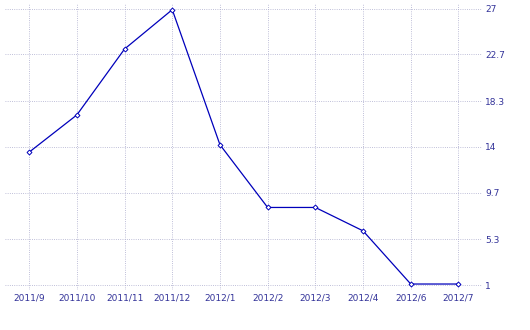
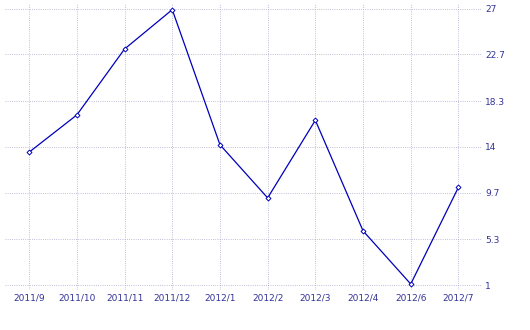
2012/2: 8.3 -> 9.2
2012/3: 8.3 -> 16.5
2012/7: 1.1 -> 10.2
